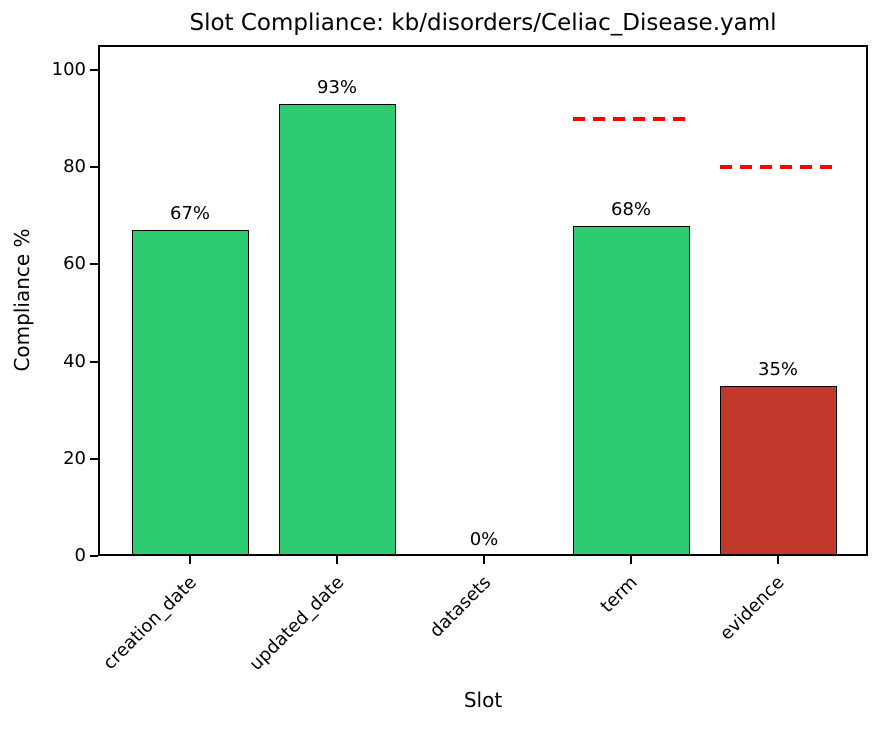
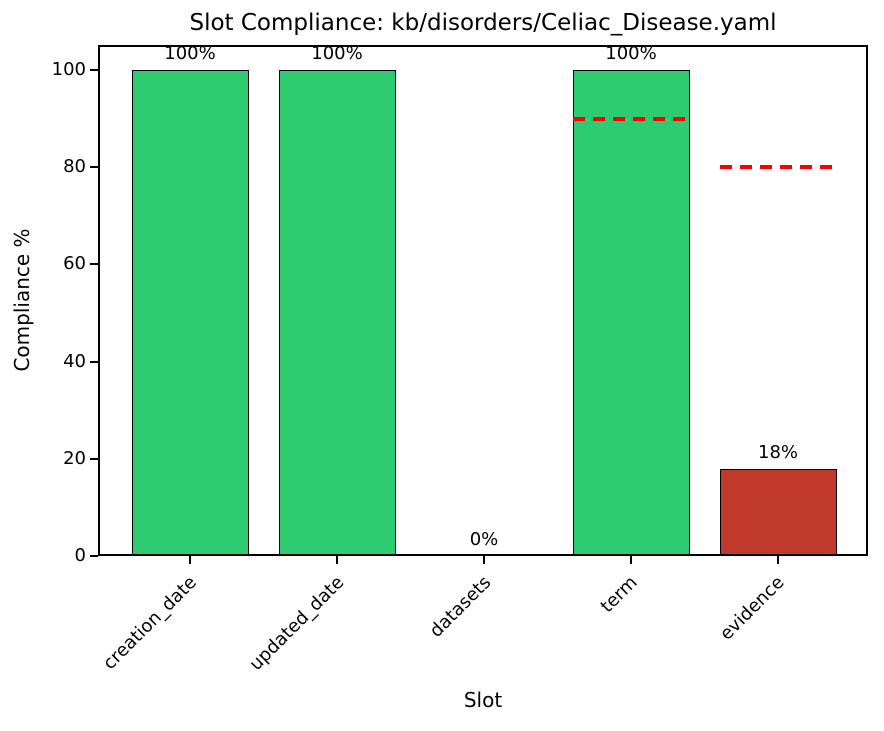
creation_date: 67% -> 100%
updated_date: 93% -> 100%
term: 68% -> 100%
evidence: 35% -> 18%
